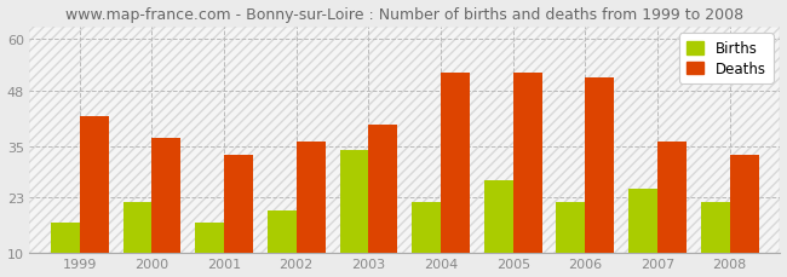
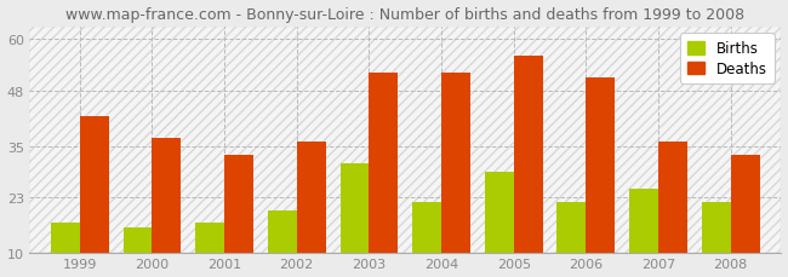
Births/2000: 22 -> 16
Births/2003: 34 -> 31
Deaths/2003: 40 -> 52
Births/2005: 27 -> 29
Deaths/2005: 52 -> 56
